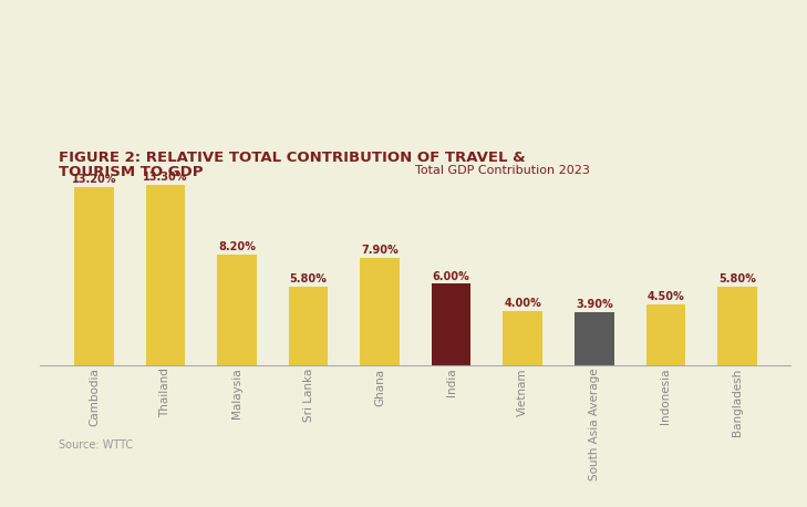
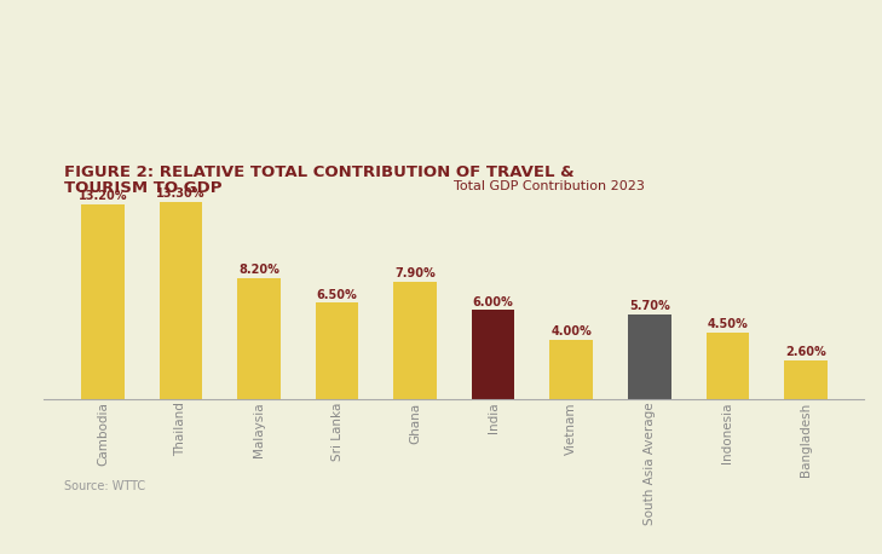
Sri Lanka: 5.80% -> 6.50%
South Asia Average: 3.90% -> 5.70%
Bangladesh: 5.80% -> 2.60%
